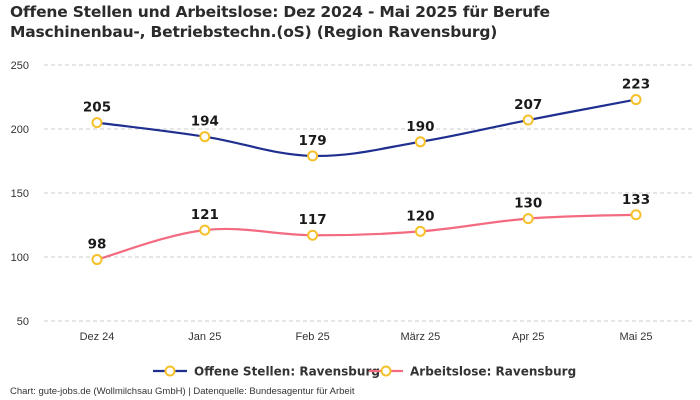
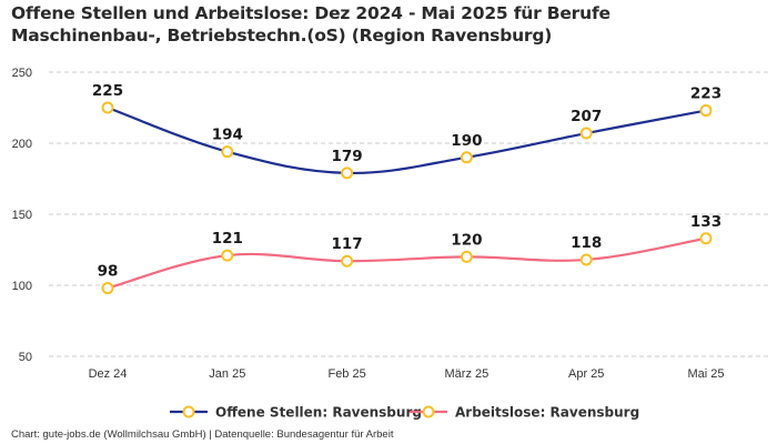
Offene Stellen: Ravensburg/Dez 24: 205 -> 225
Arbeitslose: Ravensburg/Apr 25: 130 -> 118
